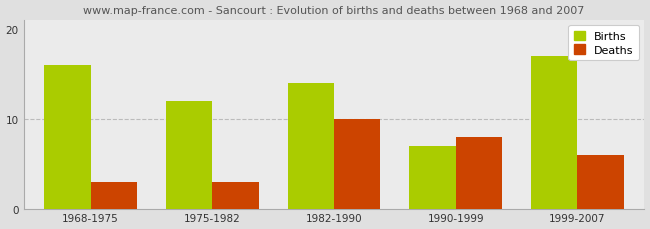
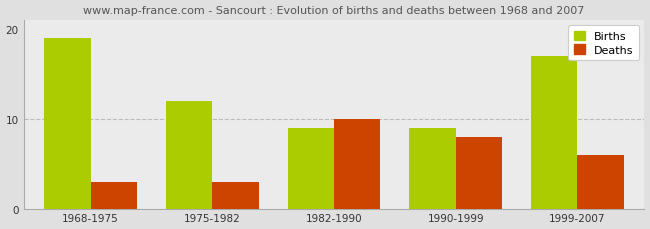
Births/1968-1975: 16 -> 19
Births/1982-1990: 14 -> 9
Births/1990-1999: 7 -> 9
